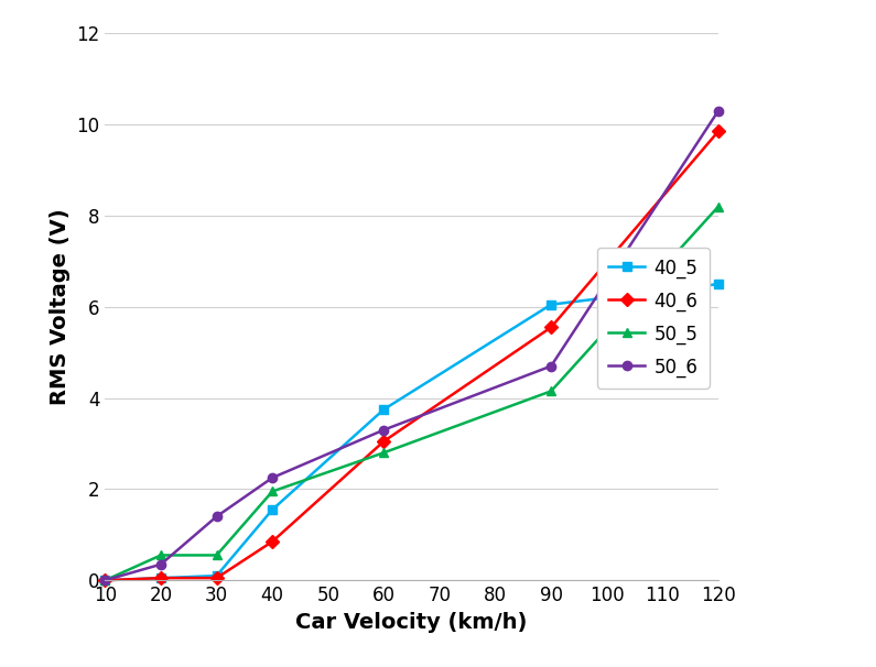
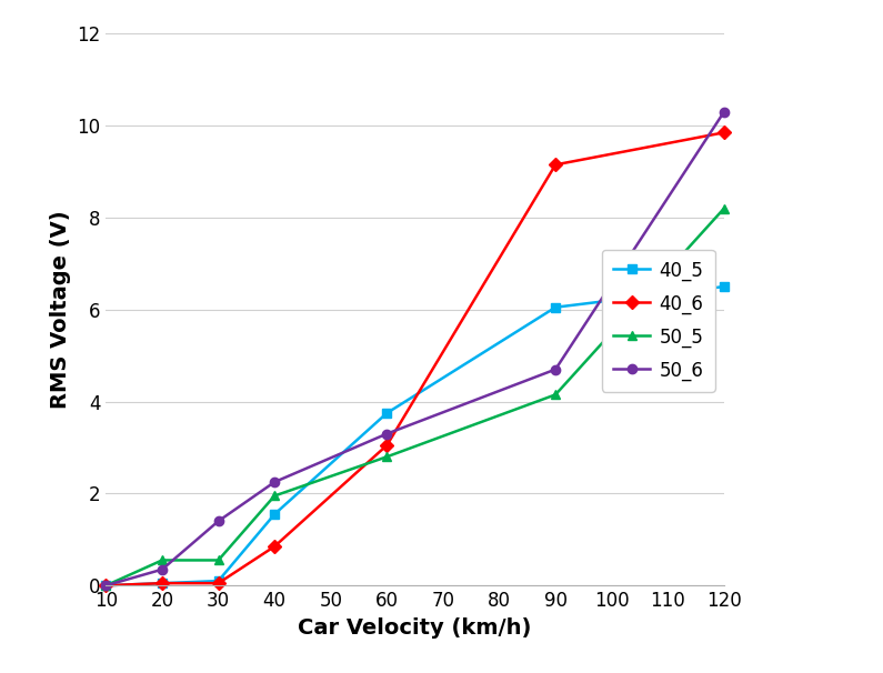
40_6/90: 5.55 -> 9.15
